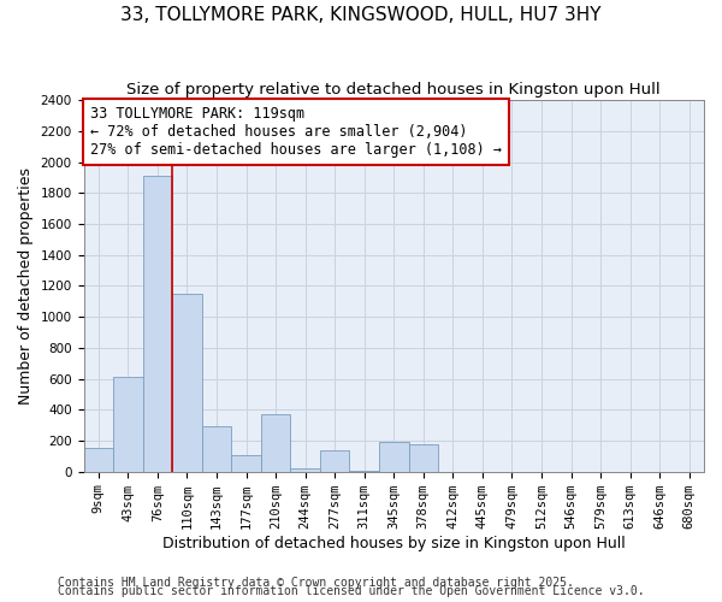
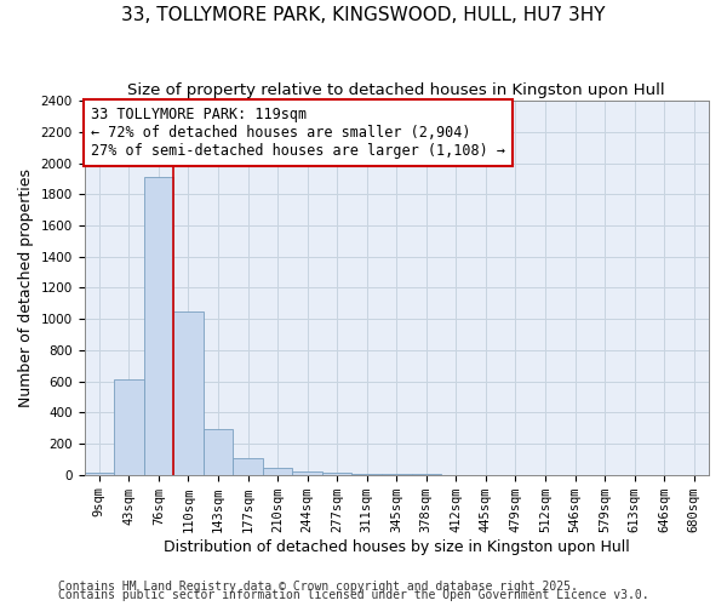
9sqm: 150 -> 20
110sqm: 1150 -> 1040
210sqm: 370 -> 40
277sqm: 140 -> 10
345sqm: 190 -> 0
378sqm: 180 -> 0
